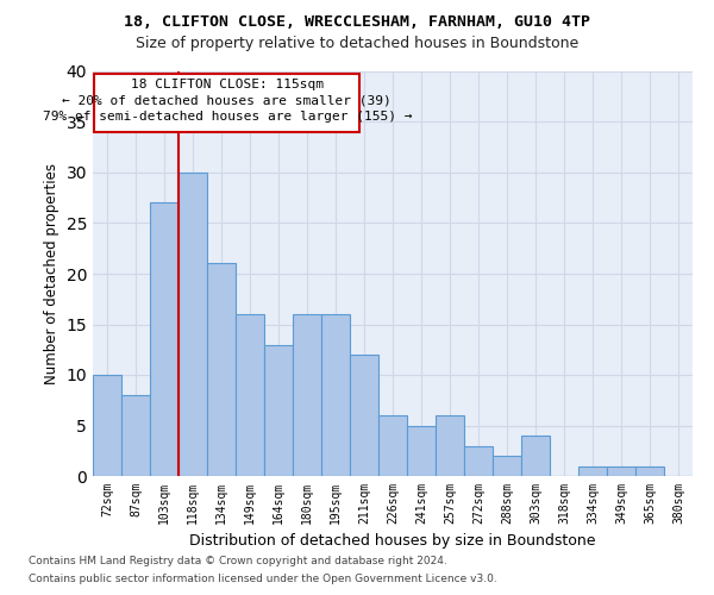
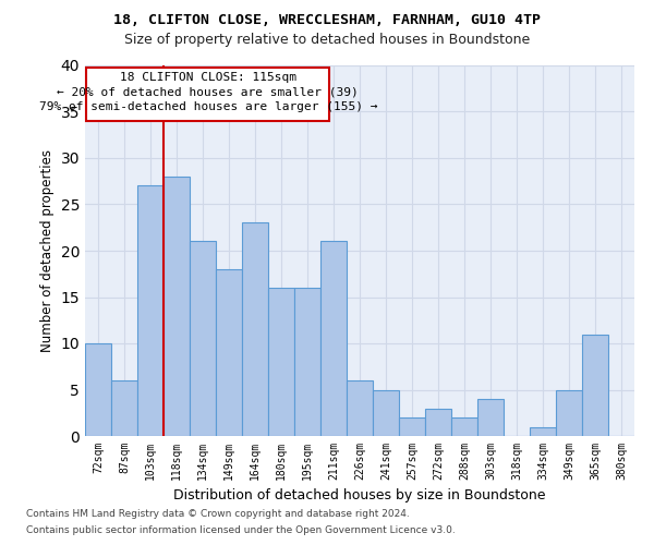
87sqm: 8 -> 6
118sqm: 30 -> 28
149sqm: 16 -> 18
164sqm: 13 -> 23
211sqm: 12 -> 21
257sqm: 6 -> 2
349sqm: 1 -> 5
365sqm: 1 -> 11
